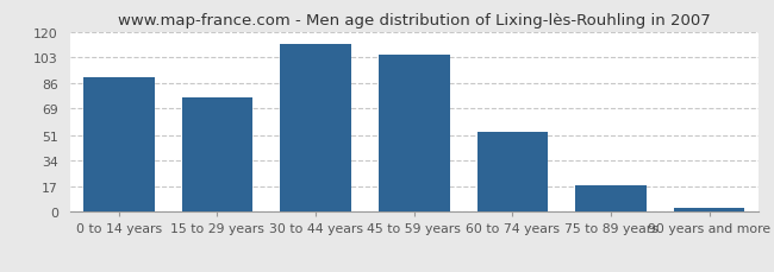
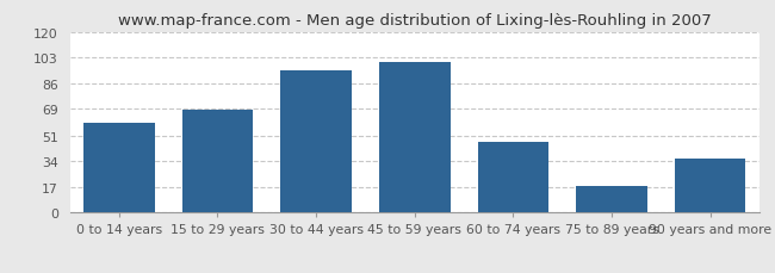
0 to 14 years: 90 -> 60
15 to 29 years: 76 -> 68
30 to 44 years: 112 -> 94
45 to 59 years: 105 -> 100
60 to 74 years: 53 -> 47
90 years and more: 3 -> 36
